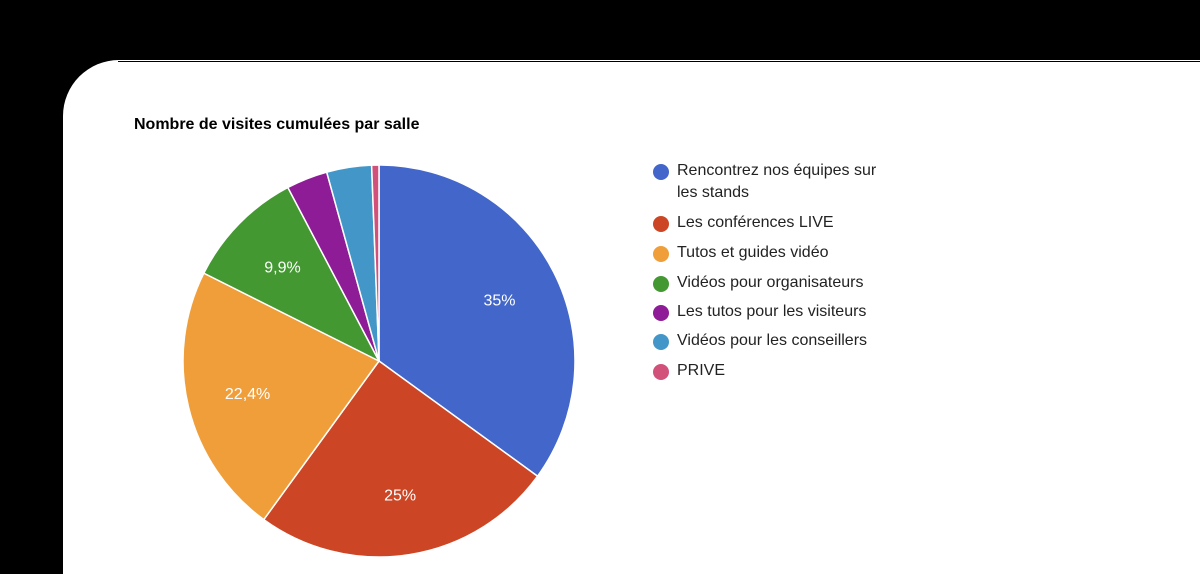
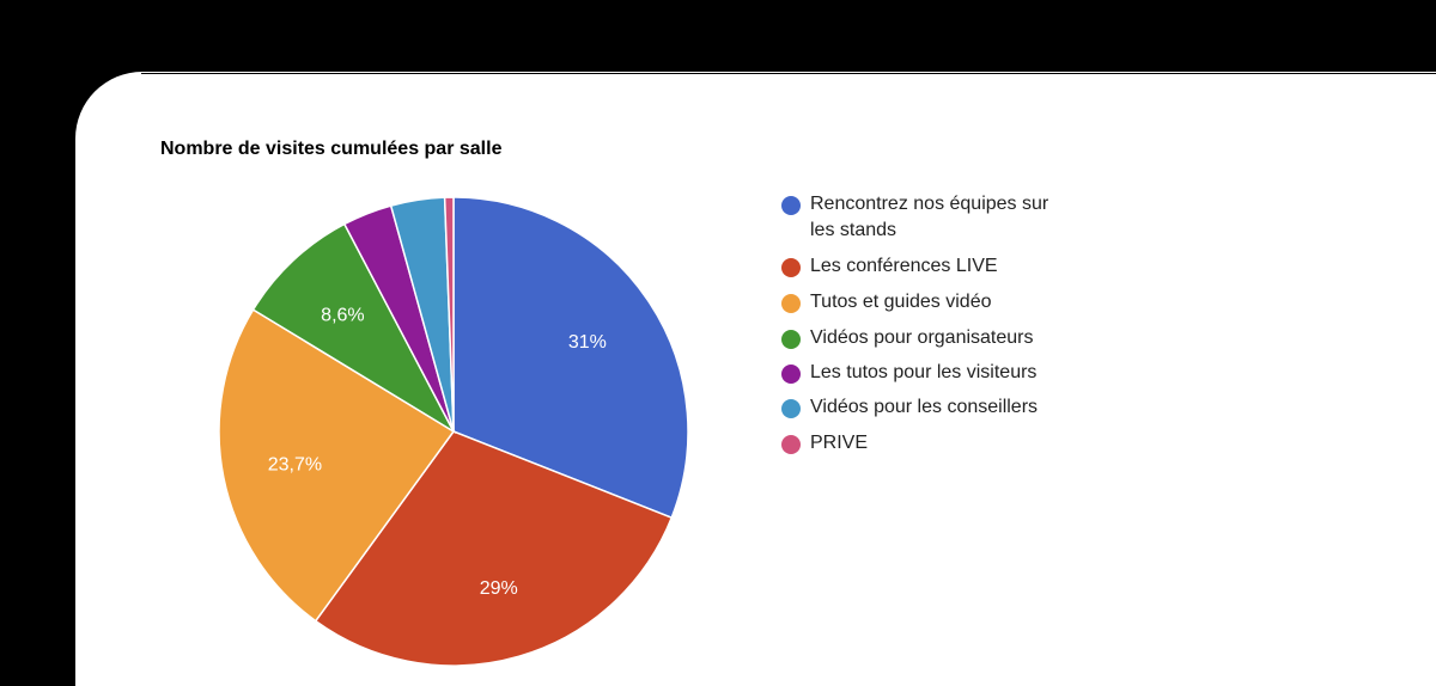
Rencontrez nos équipes sur les stands: 35% -> 31%
Les conférences LIVE: 25% -> 29%
Tutos et guides vidéo: 22,4% -> 23,7%
Vidéos pour organisateurs: 9,9% -> 8,6%
